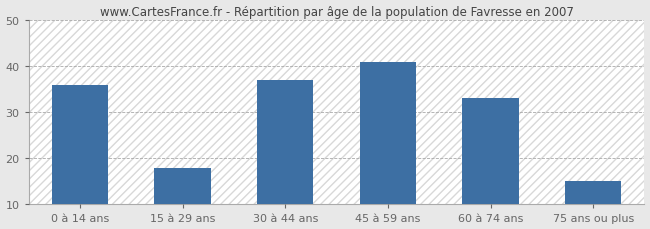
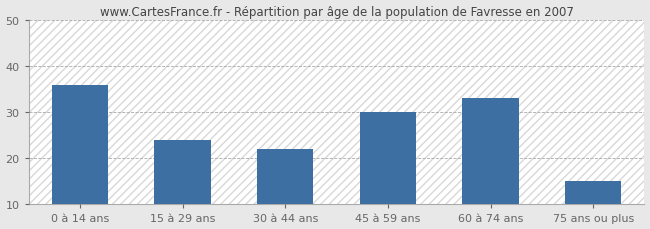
15 à 29 ans: 18 -> 24
30 à 44 ans: 37 -> 22
45 à 59 ans: 41 -> 30
